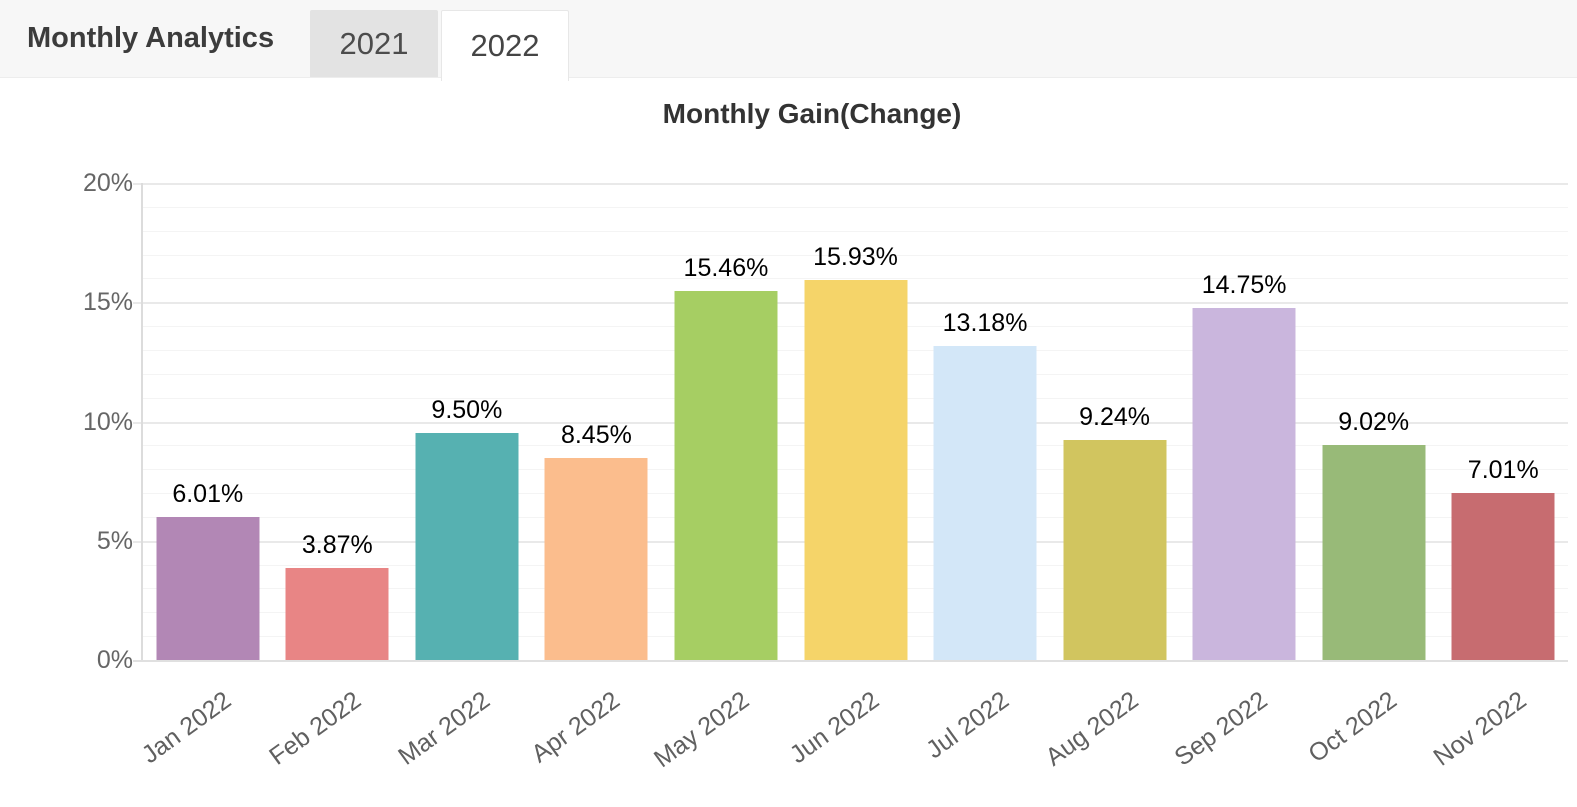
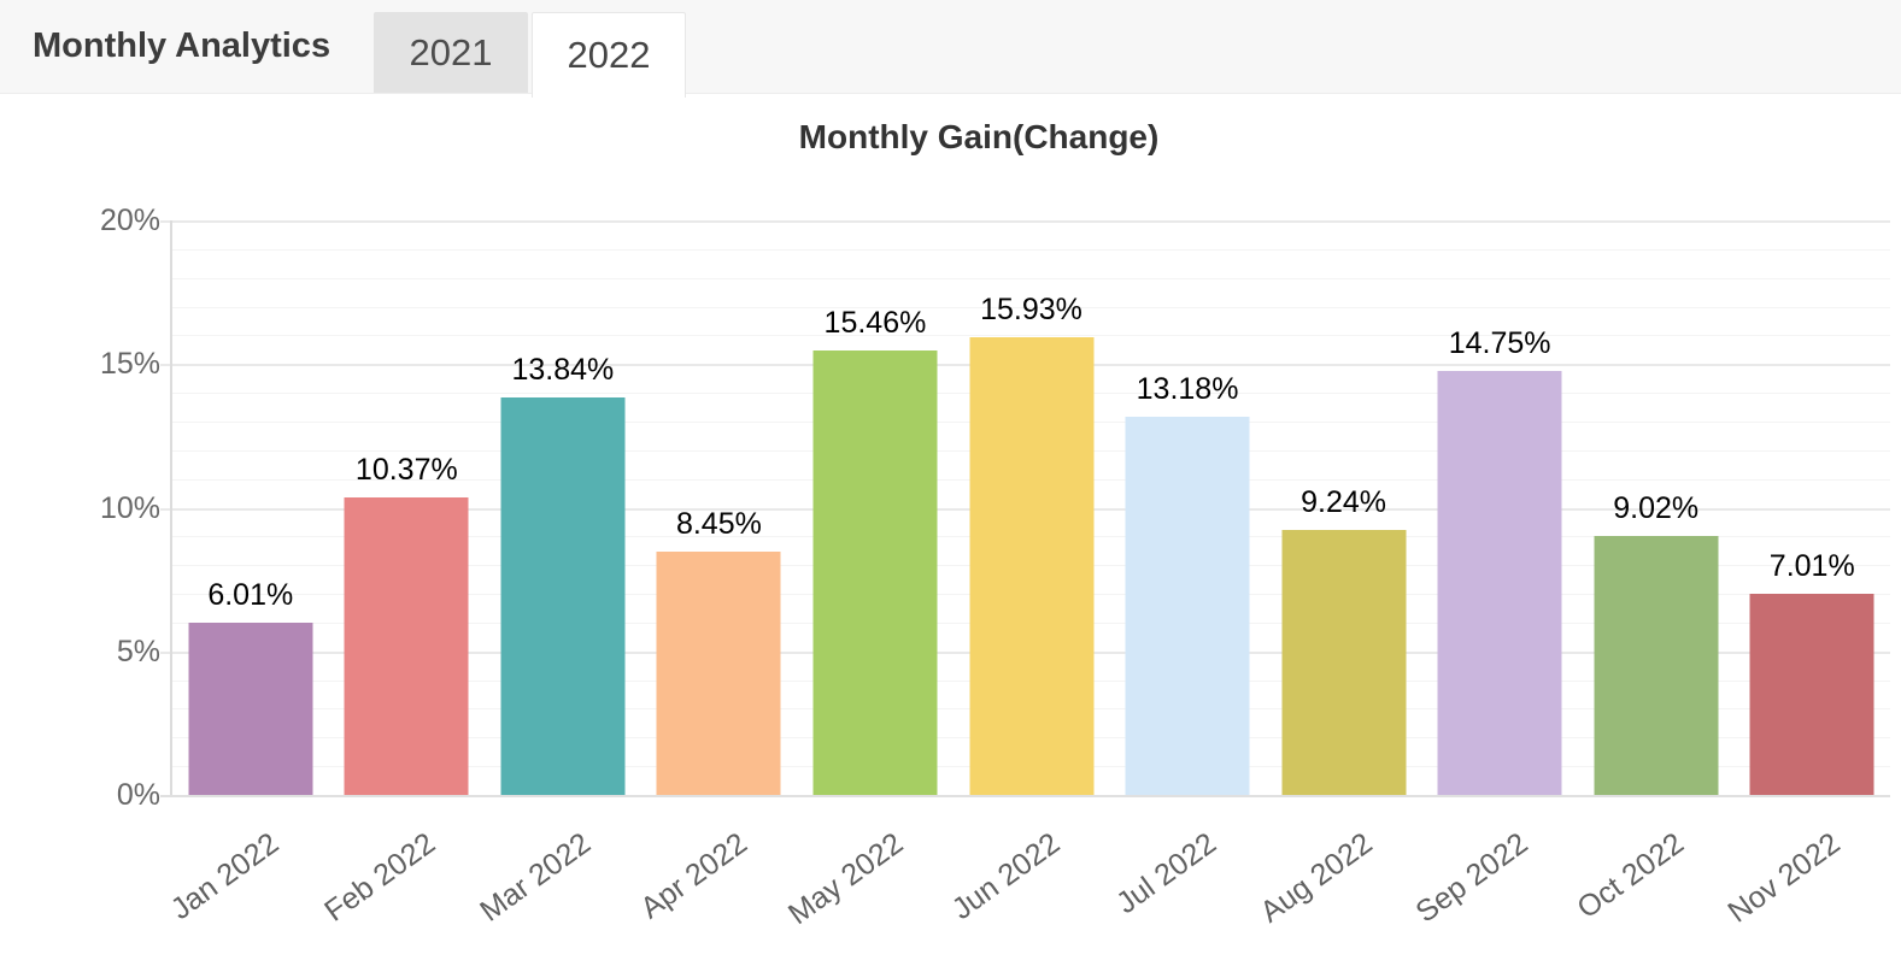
Feb 2022: 3.87% -> 10.37%
Mar 2022: 9.50% -> 13.84%
